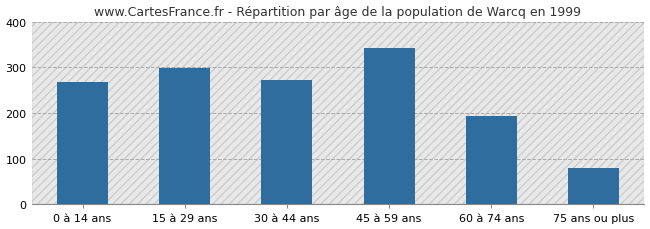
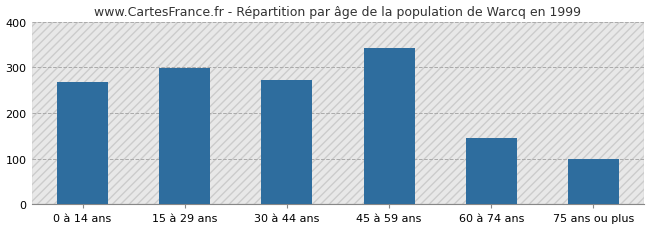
60 à 74 ans: 194 -> 145
75 ans ou plus: 80 -> 100
